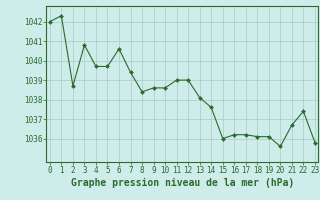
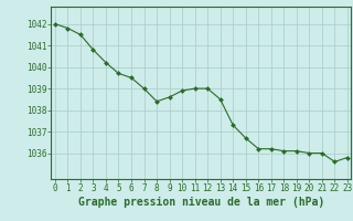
1: 1042.3 -> 1041.8
2: 1038.7 -> 1041.5
4: 1039.7 -> 1040.2
6: 1040.6 -> 1039.5
7: 1039.4 -> 1039.0
10: 1038.6 -> 1038.9
13: 1038.1 -> 1038.5
14: 1037.6 -> 1037.3
15: 1036.0 -> 1036.7
20: 1035.6 -> 1036.0
21: 1036.7 -> 1036.0
22: 1037.4 -> 1035.6
